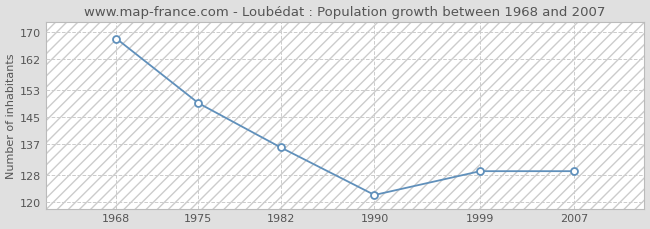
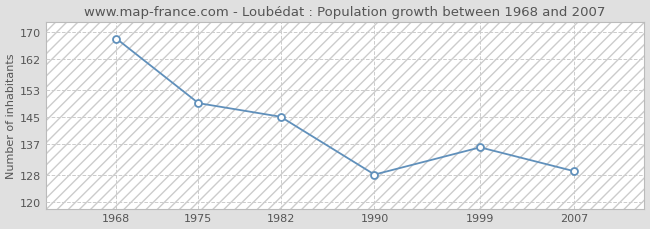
1982: 136 -> 145
1990: 122 -> 128
1999: 129 -> 136
